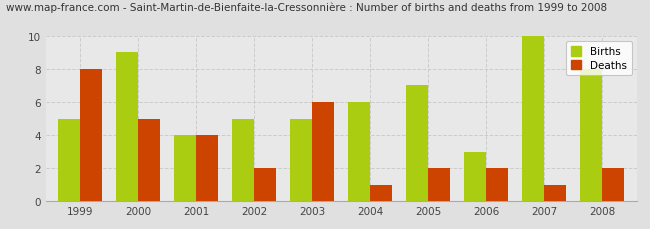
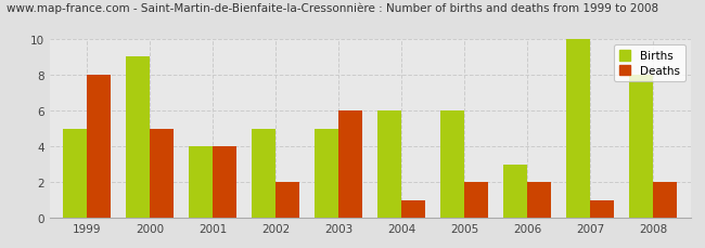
Births/2005: 7 -> 6
